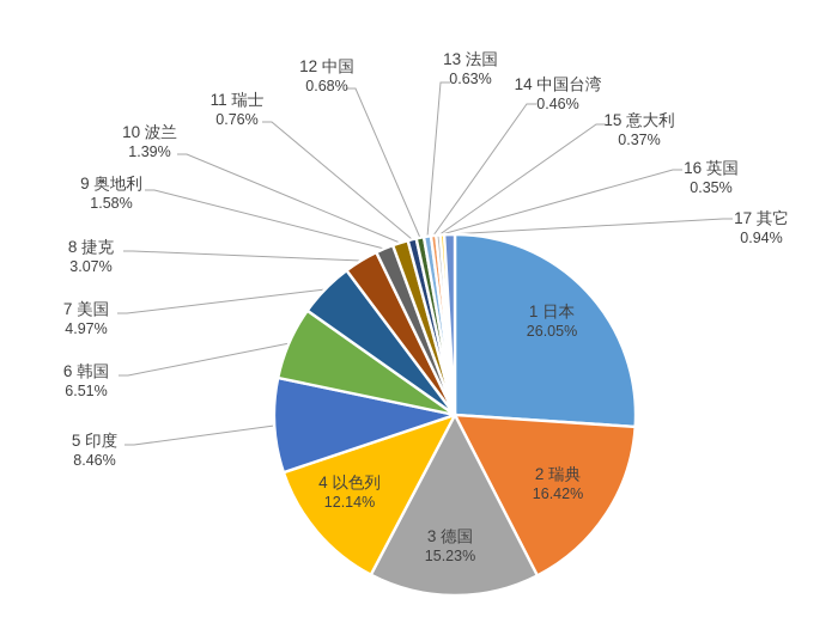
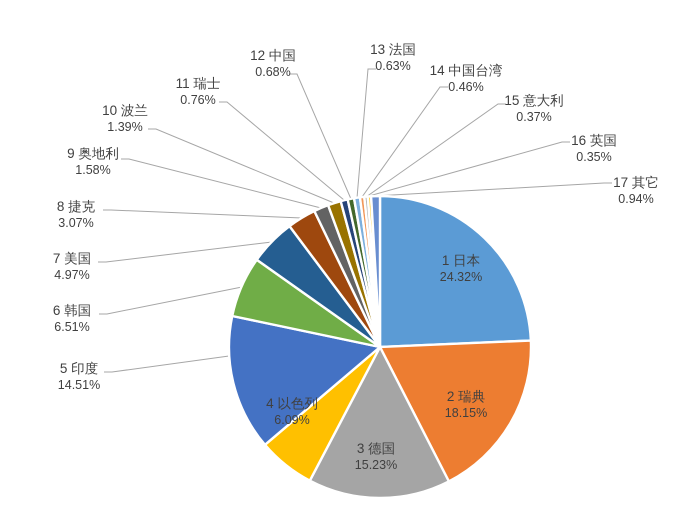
1 日本: 26.05% -> 24.32%
2 瑞典: 16.42% -> 18.15%
4 以色列: 12.14% -> 6.09%
5 印度: 8.46% -> 14.51%
